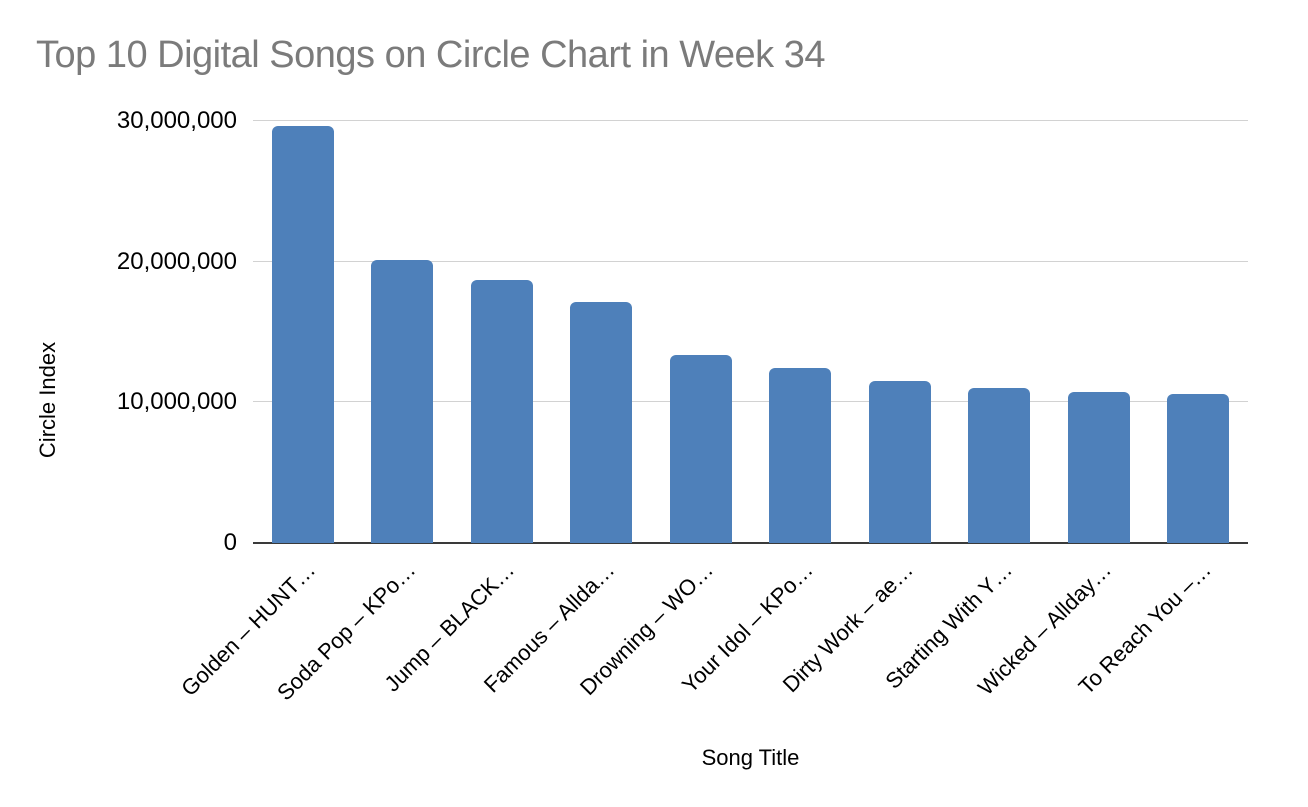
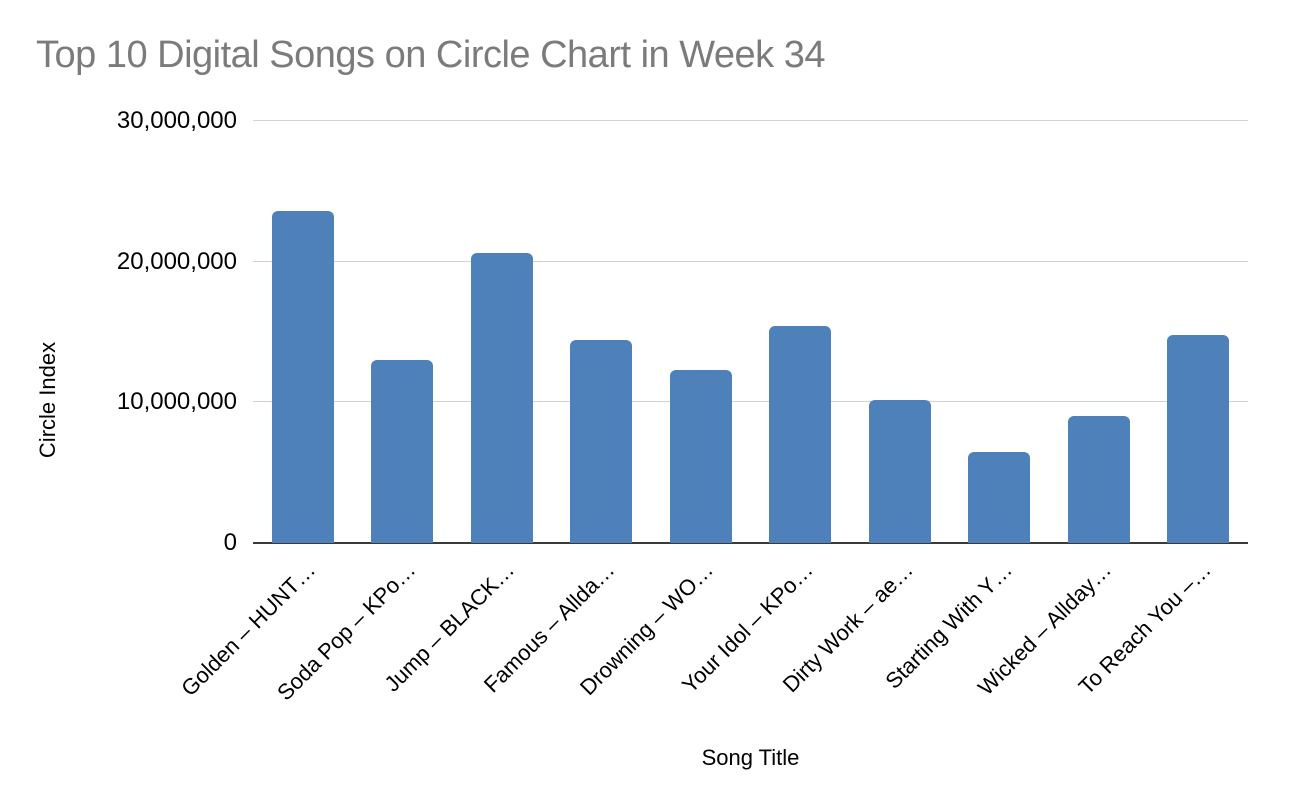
Golden – HUNT…: 29600000 -> 23600000
Soda Pop – KPo…: 20100000 -> 13000000
Jump – BLACK…: 18700000 -> 20600000
Famous – Allda…: 17200000 -> 14400000
Drowning – WO…: 13400000 -> 12300000
Your Idol – KPo…: 12400000 -> 15400000
Dirty Work – ae…: 11600000 -> 10200000
Starting With Y…: 11000000 -> 6500000
Wicked – Allday…: 10800000 -> 9000000
To Reach You –…: 10600000 -> 14800000
